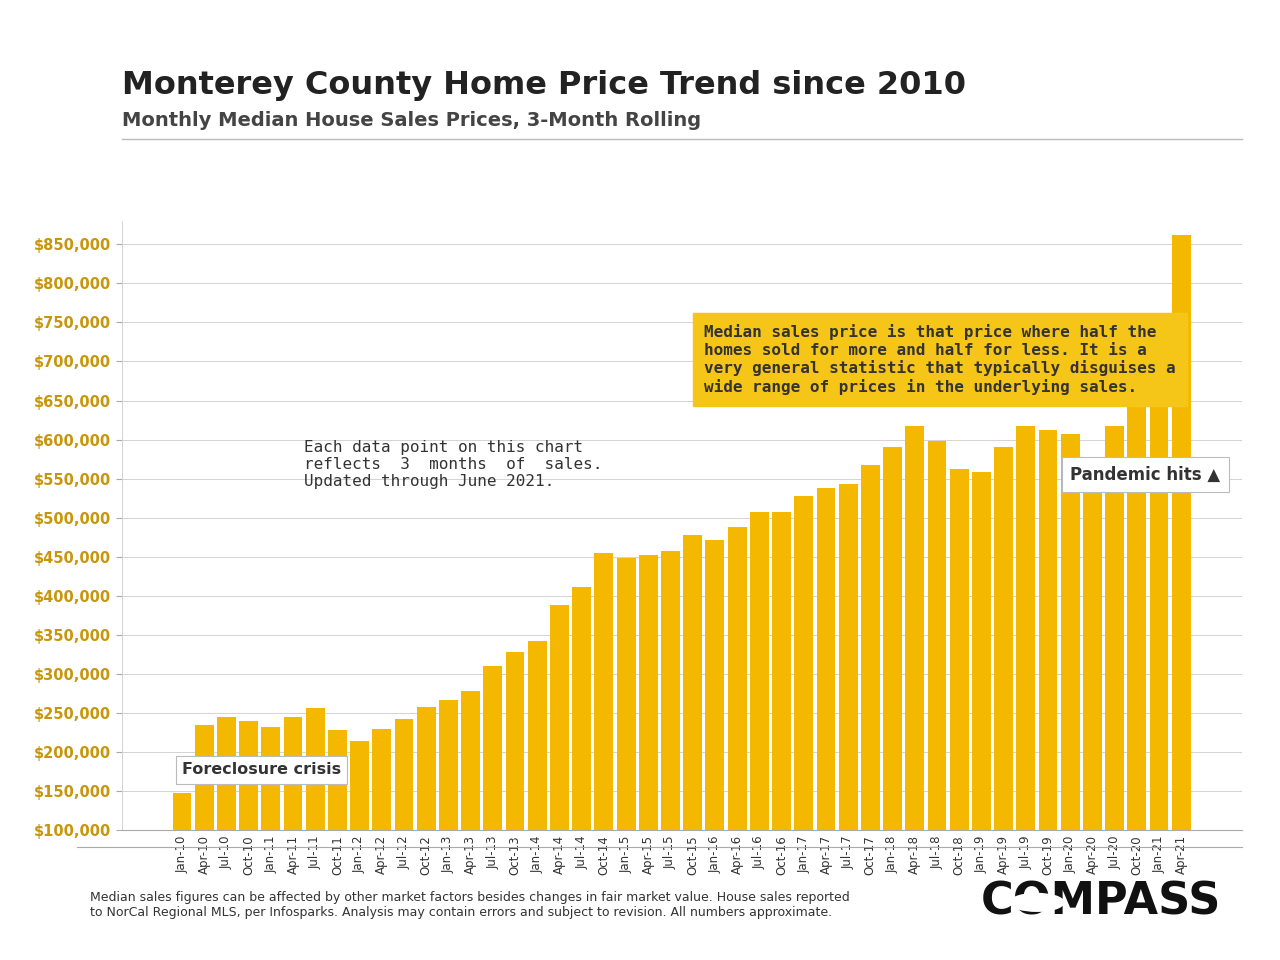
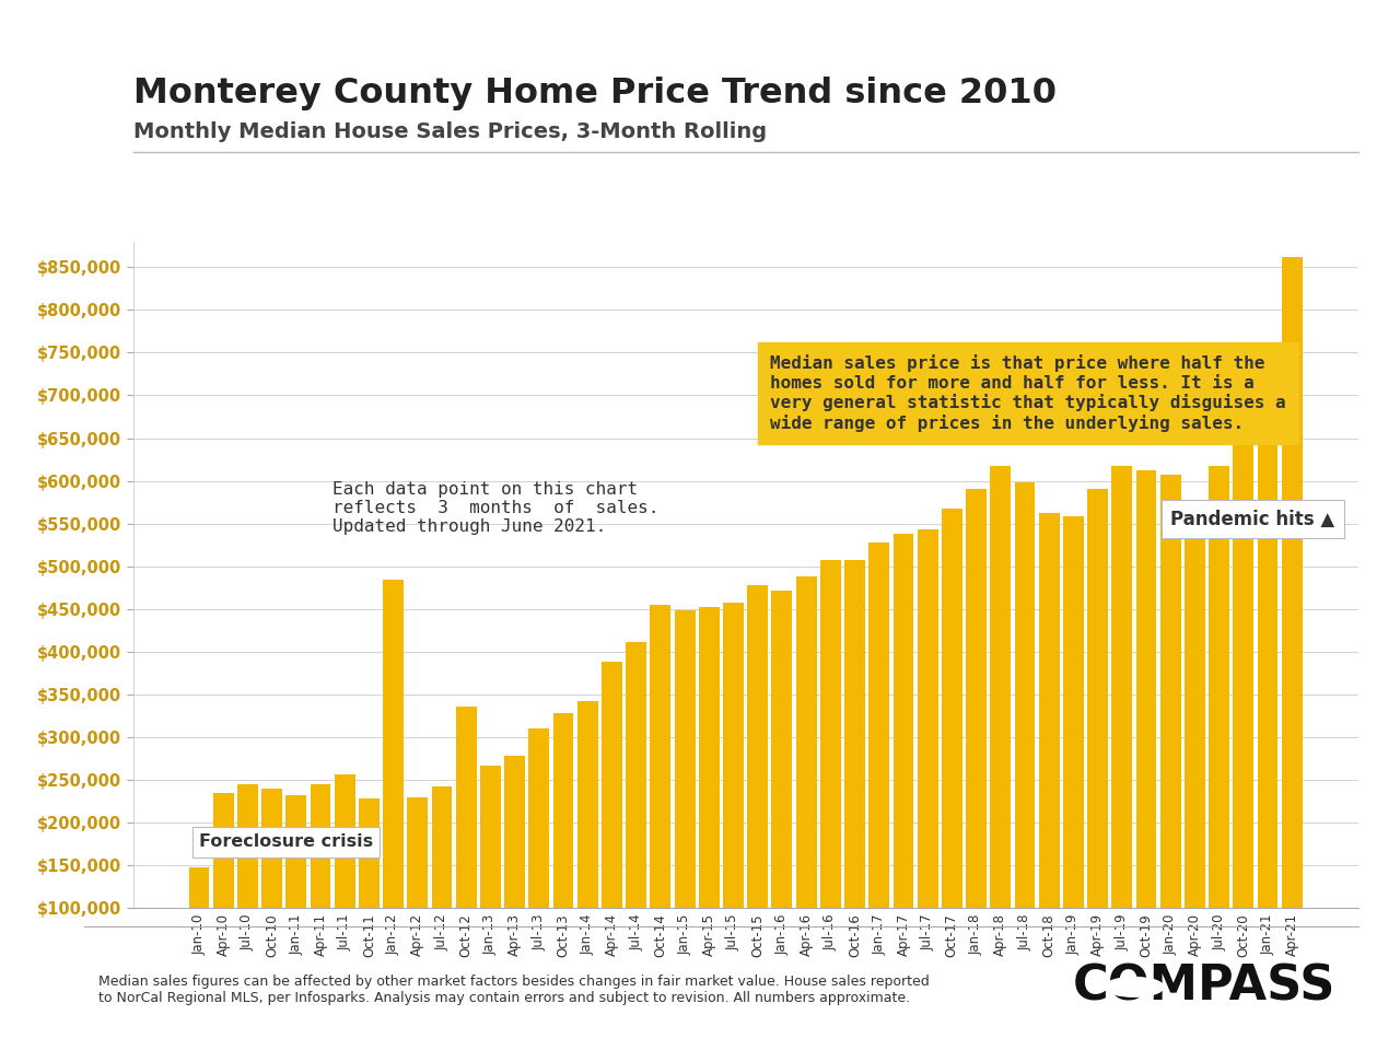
Jan-12: $215,000 -> $484,000
Oct-12: $258,000 -> $336,000
